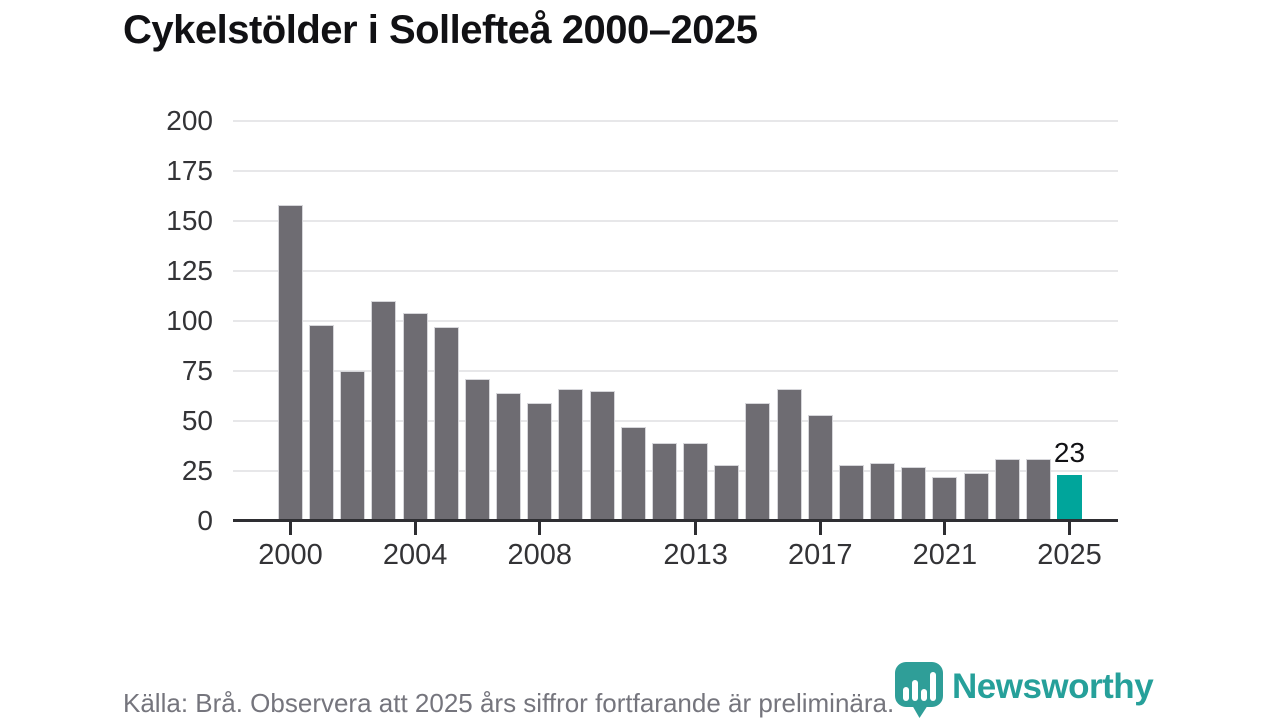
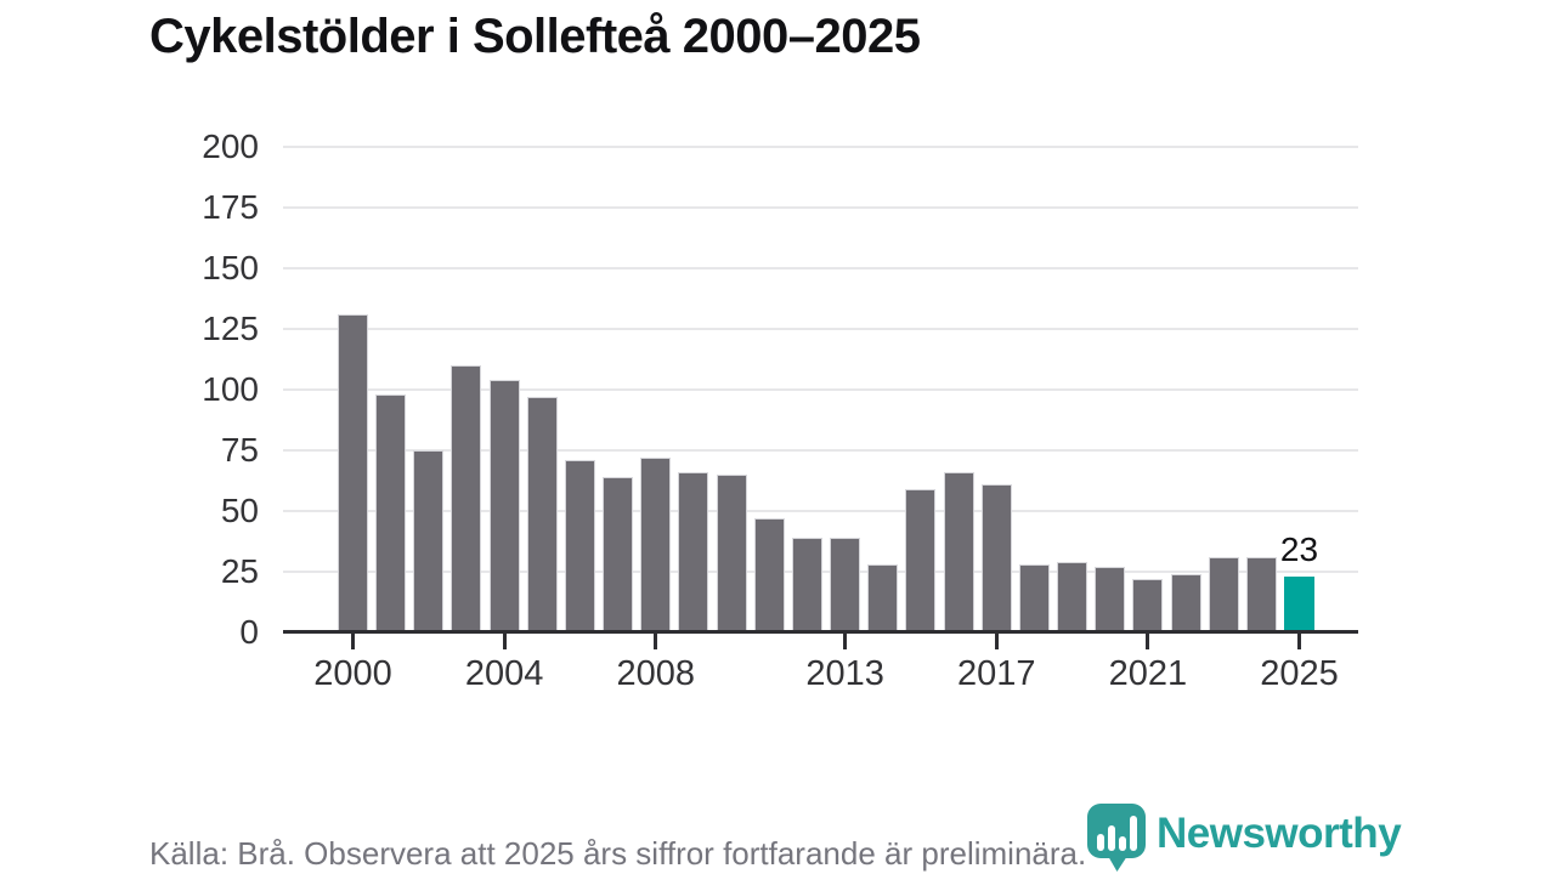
2000: 158 -> 131
2008: 59 -> 72
2017: 53 -> 61
